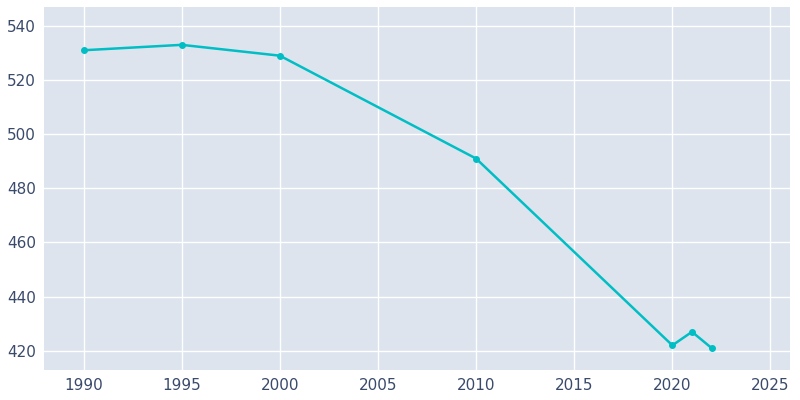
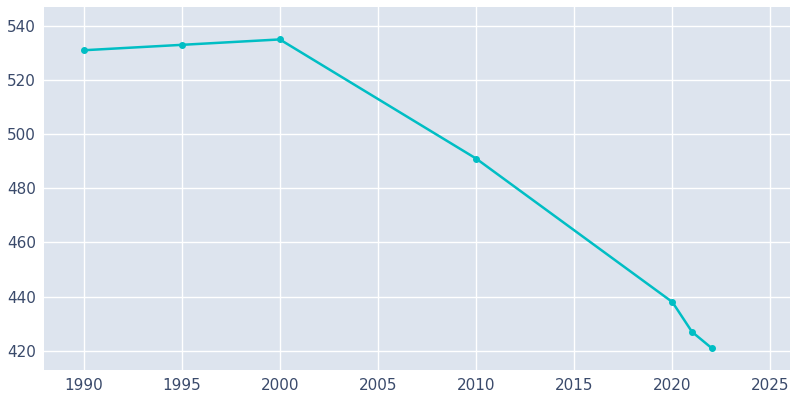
2000: 529 -> 535
2020: 422 -> 438
